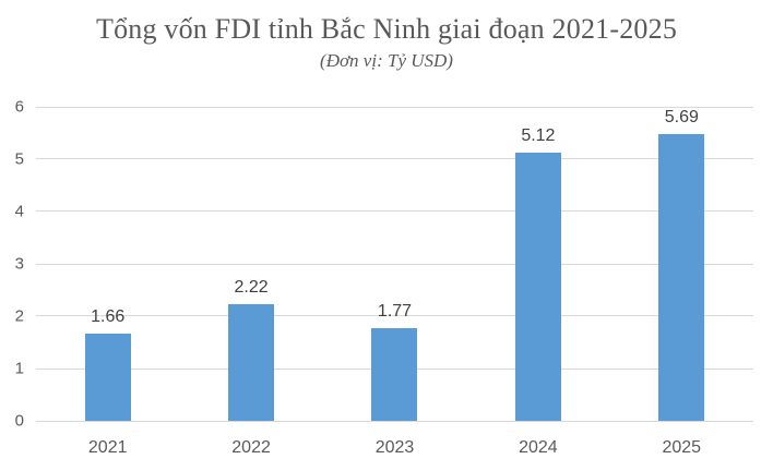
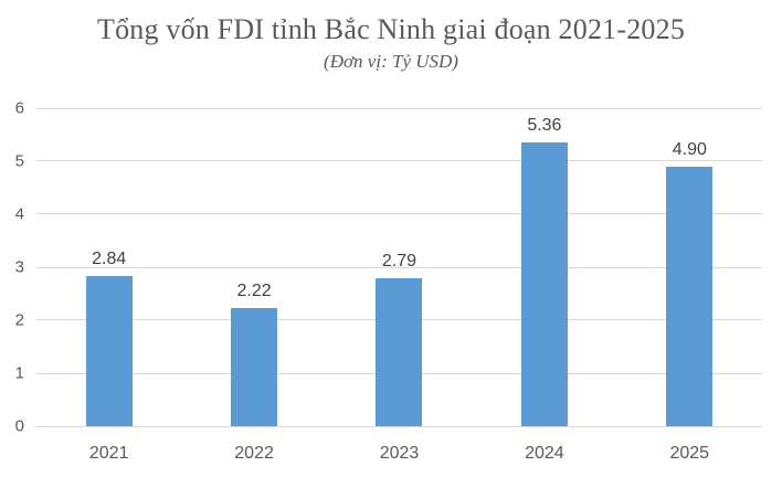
2021: 1.66 -> 2.84
2023: 1.77 -> 2.79
2024: 5.12 -> 5.36
2025: 5.69 -> 4.90
